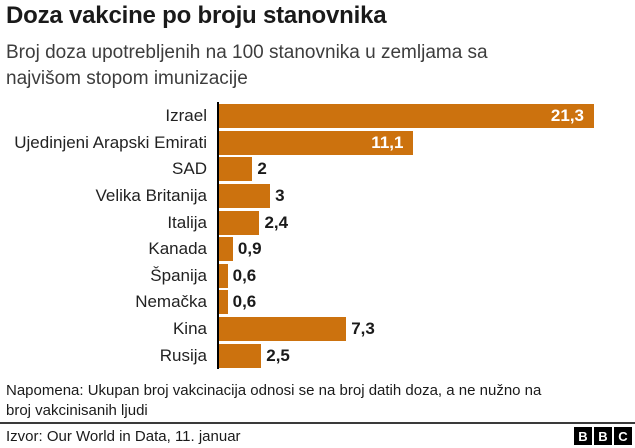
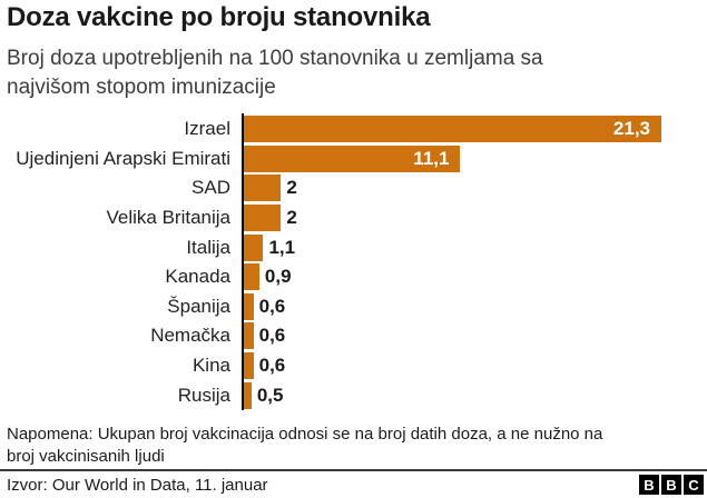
Velika Britanija: 3 -> 2
Italija: 2,4 -> 1,1
Kina: 7,3 -> 0,6
Rusija: 2,5 -> 0,5
